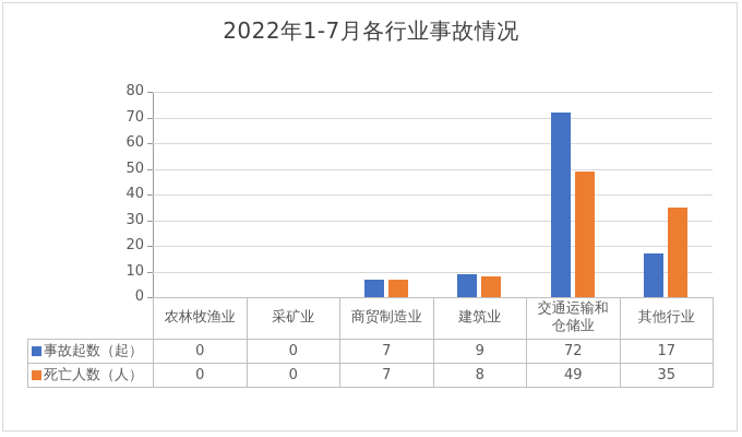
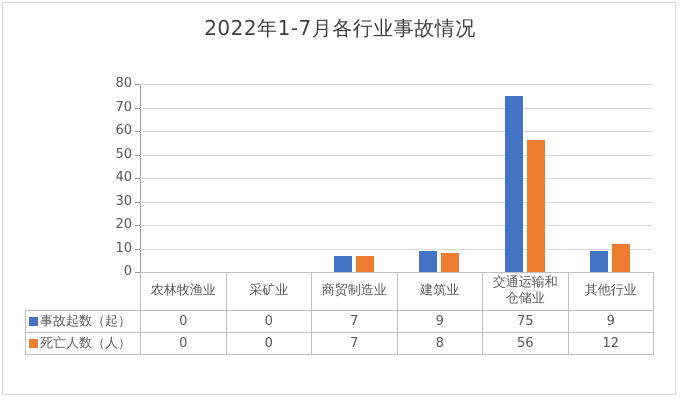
事故起数（起）/交通运输和仓储业: 72 -> 75
死亡人数（人）/交通运输和仓储业: 49 -> 56
事故起数（起）/其他行业: 17 -> 9
死亡人数（人）/其他行业: 35 -> 12
